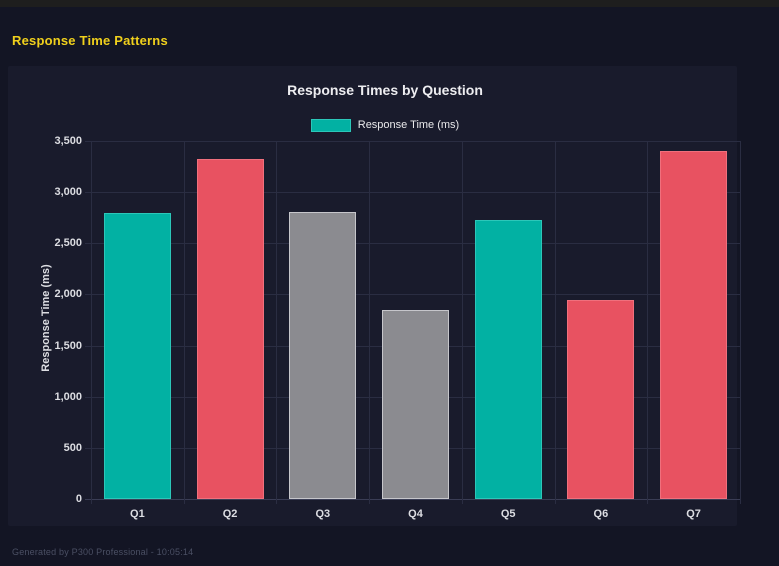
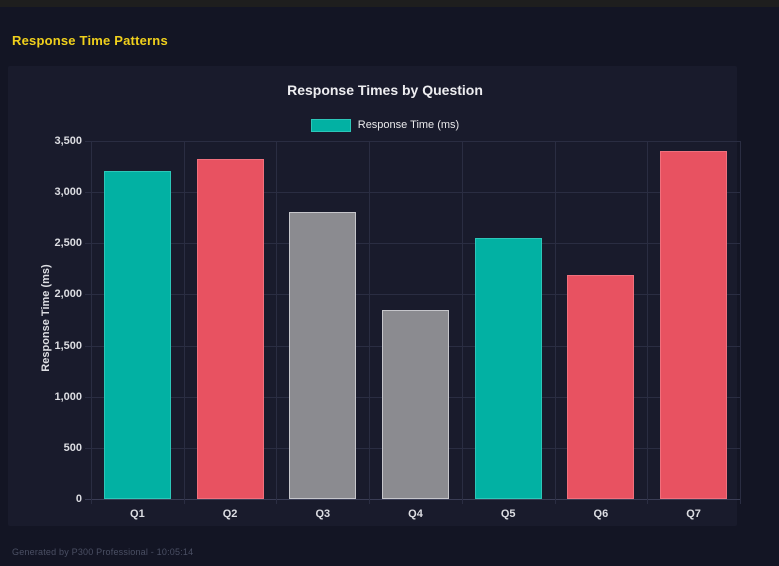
Q1: 2800 -> 3210
Q5: 2730 -> 2550
Q6: 1950 -> 2190
